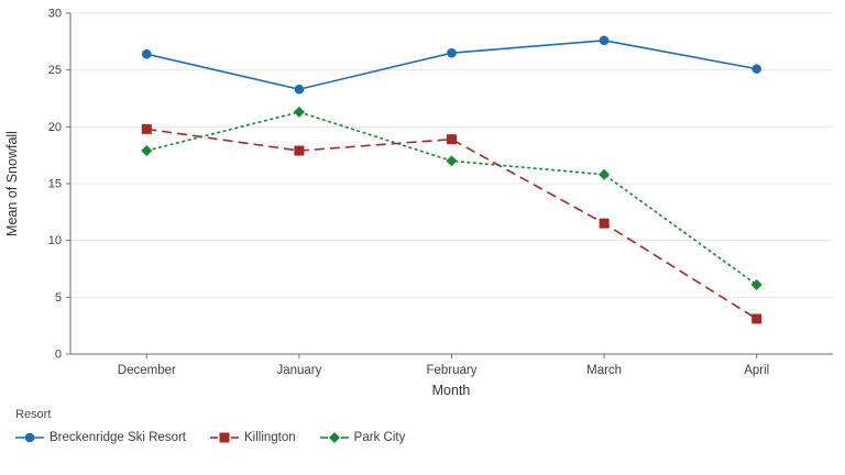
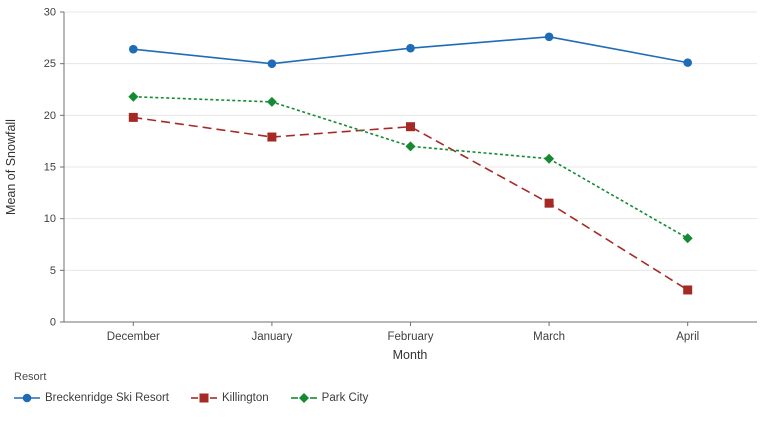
Park City/December: 17.9 -> 21.8
Breckenridge Ski Resort/January: 23.3 -> 25.0
Park City/April: 6.1 -> 8.1
